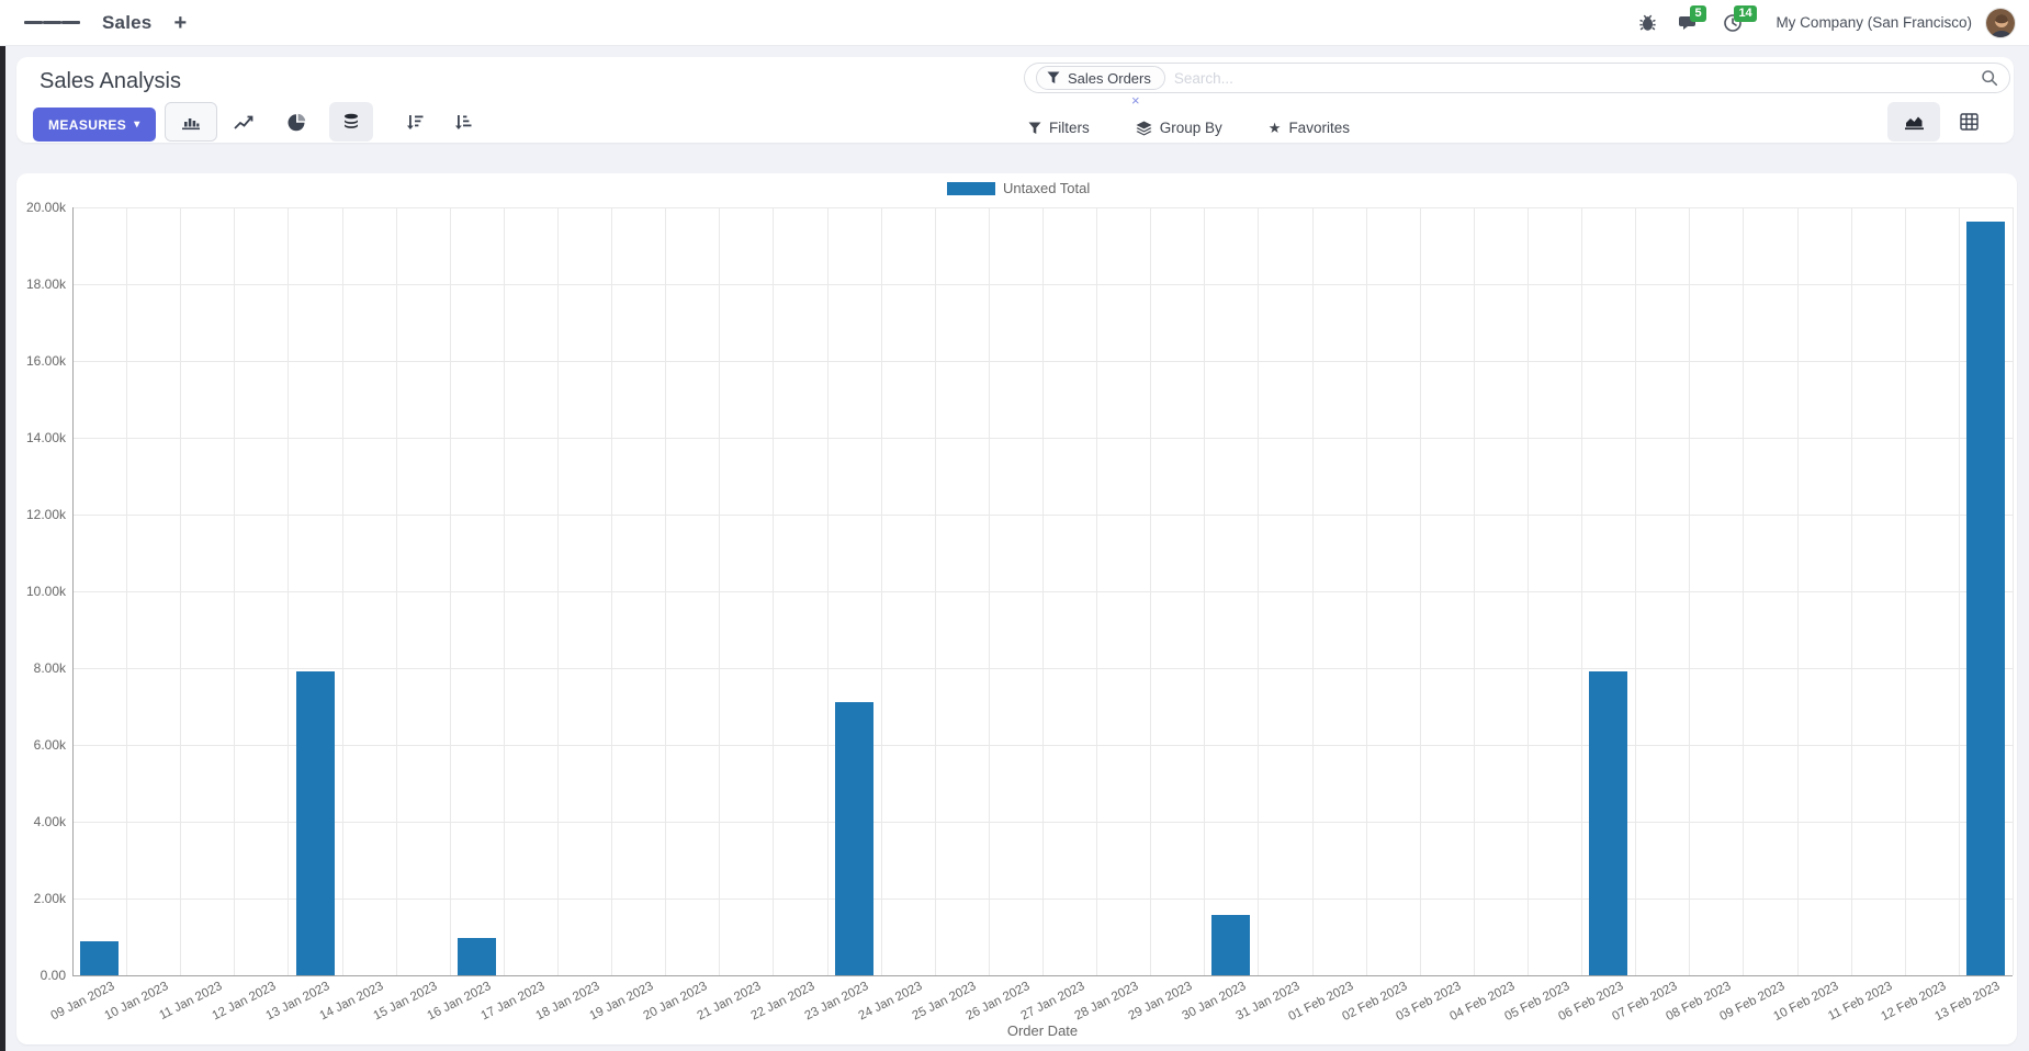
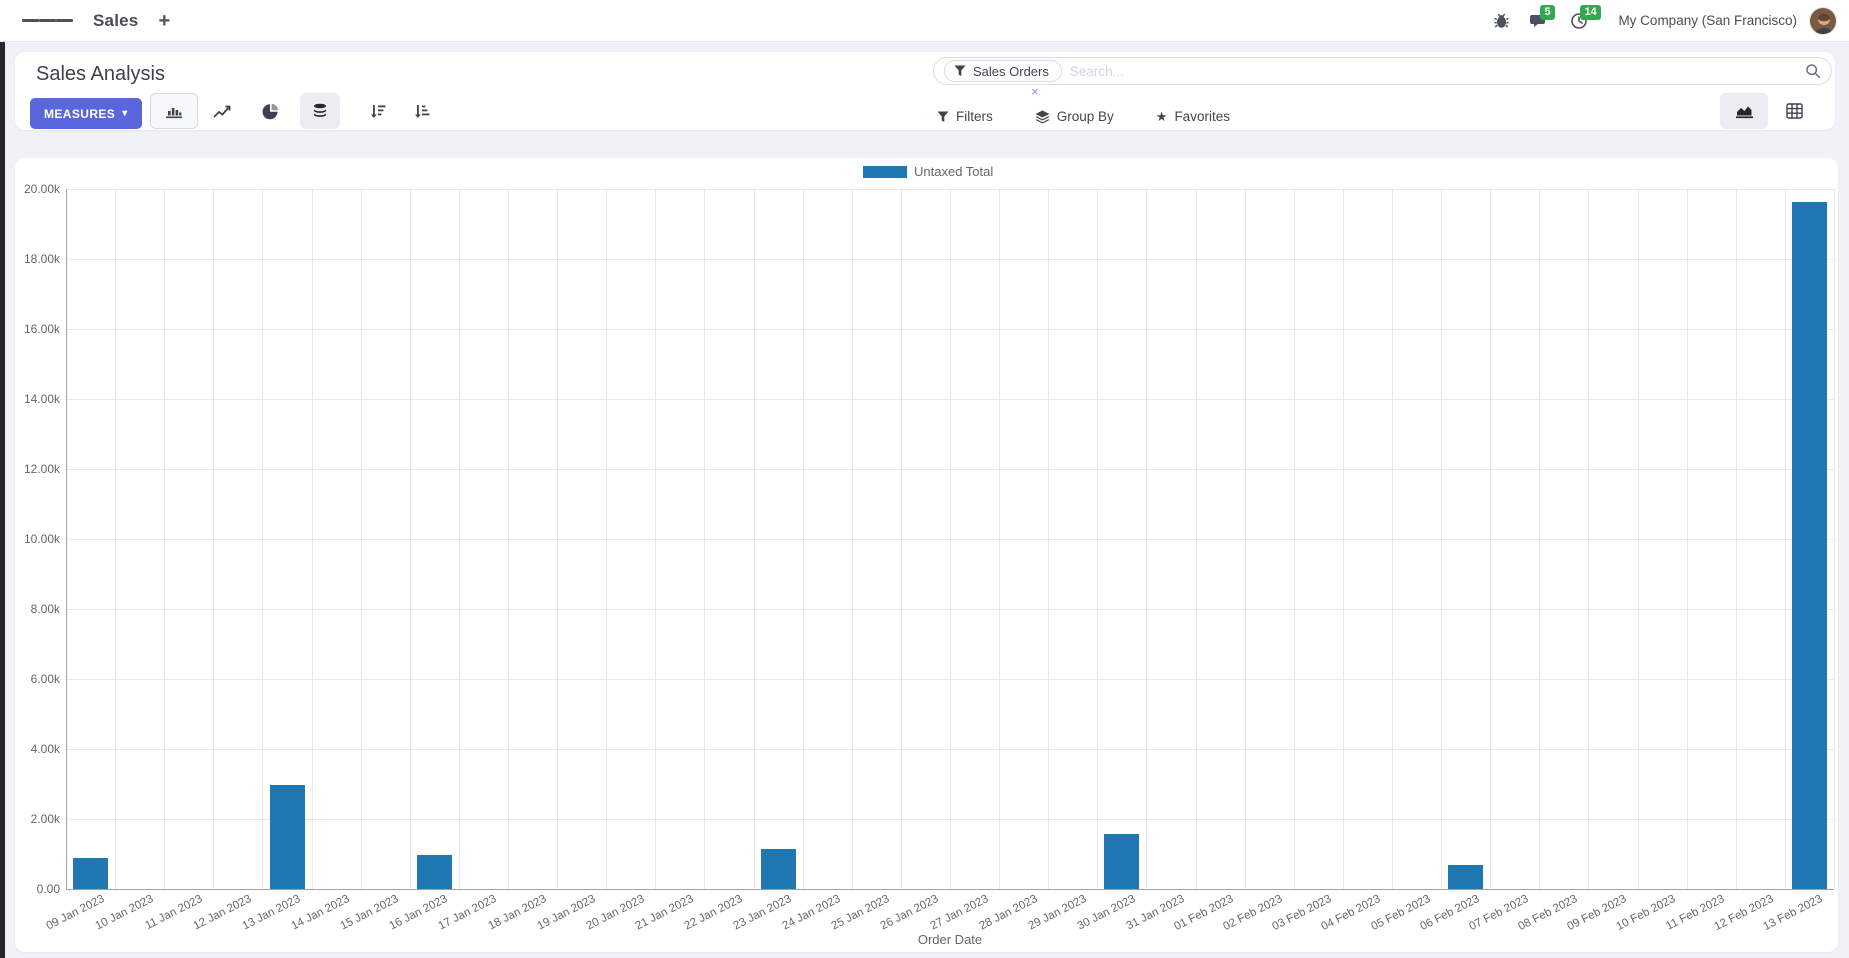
13 Jan 2023: 7.9k -> 3.0k
23 Jan 2023: 7.1k -> 1.1k
06 Feb 2023: 7.9k -> 0.7k
